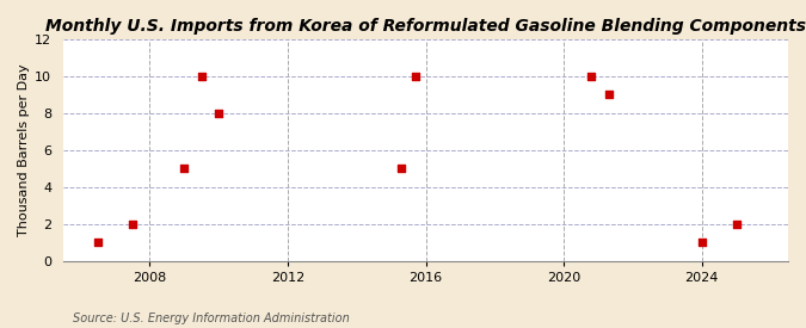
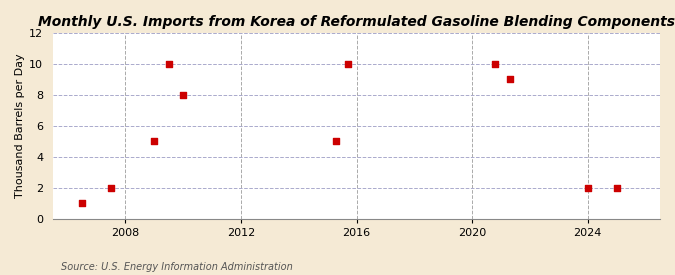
2024: 1 -> 2
